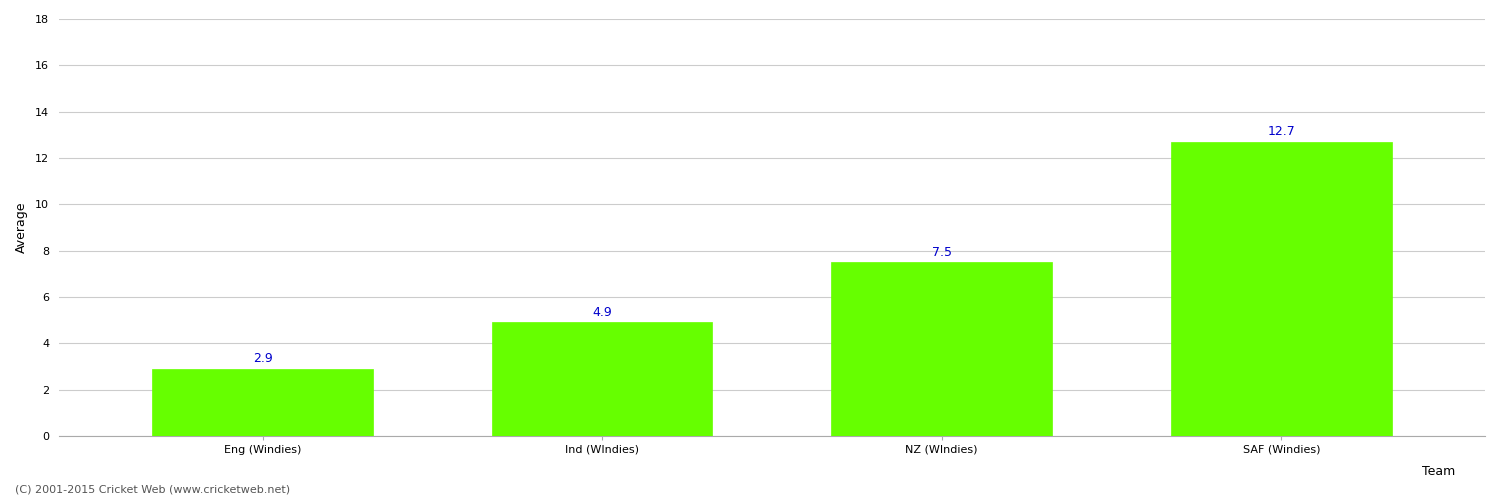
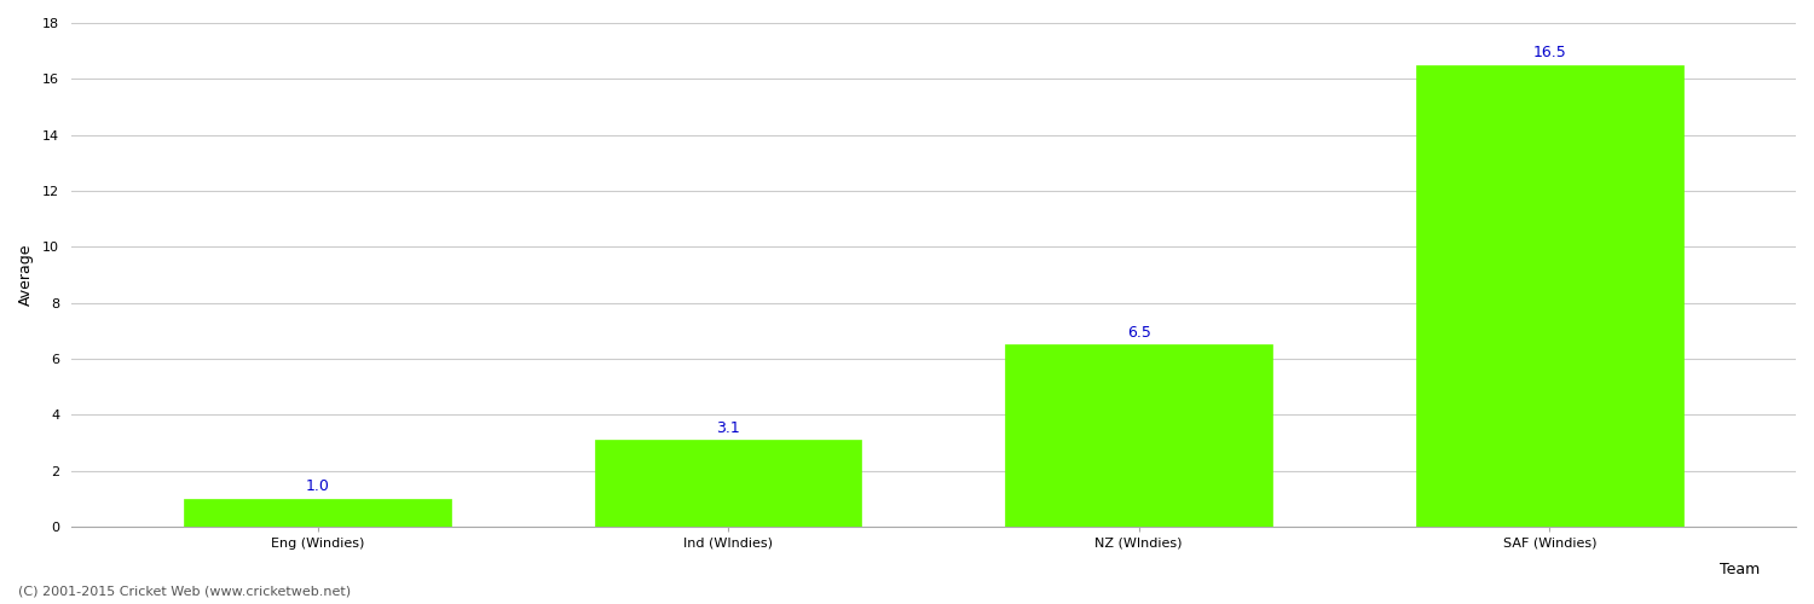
Eng (Windies): 2.9 -> 1.0
Ind (WIndies): 4.9 -> 3.1
NZ (WIndies): 7.5 -> 6.5
SAF (Windies): 12.7 -> 16.5
